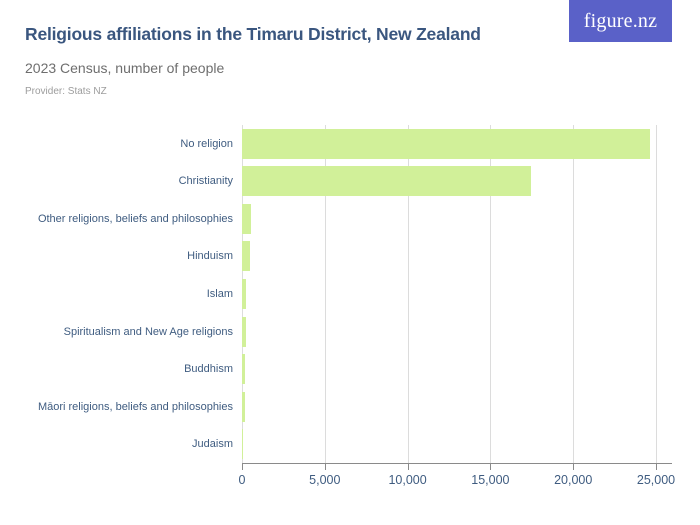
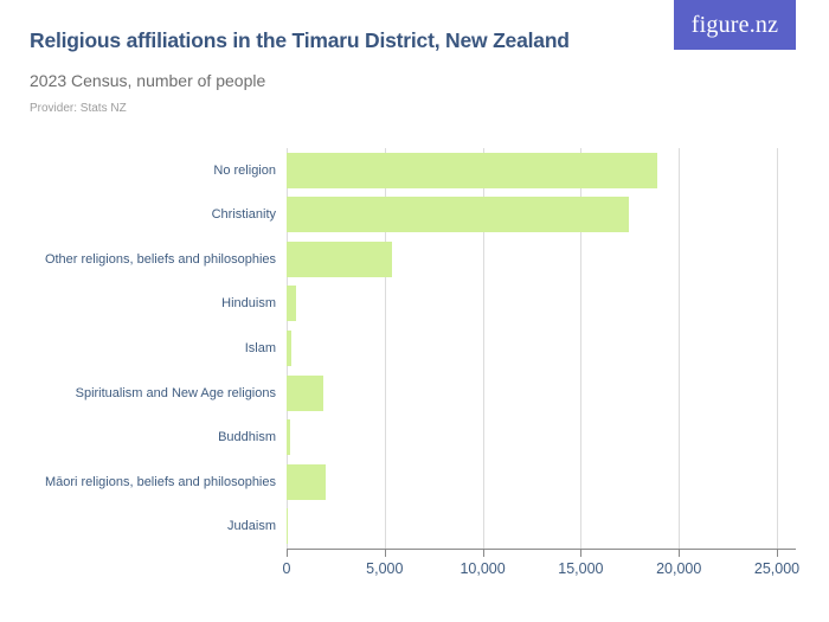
No religion: 24600 -> 18900
Other religions, beliefs and philosophies: 600 -> 5400
Spiritualism and New Age religions: 200 -> 1900
Māori religions, beliefs and philosophies: 200 -> 2000
